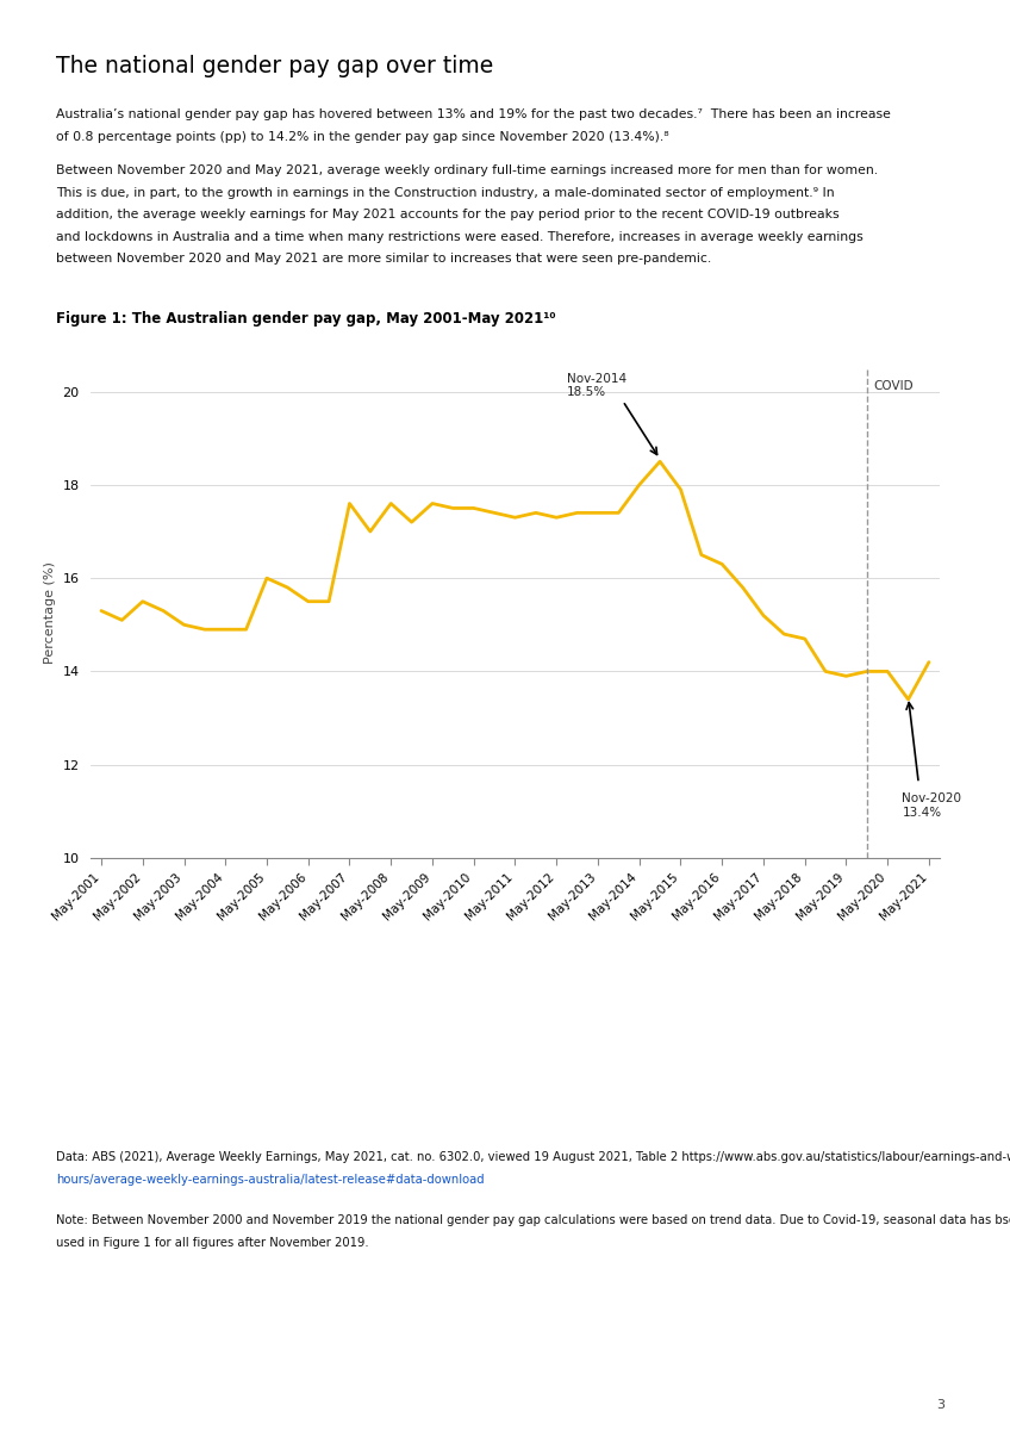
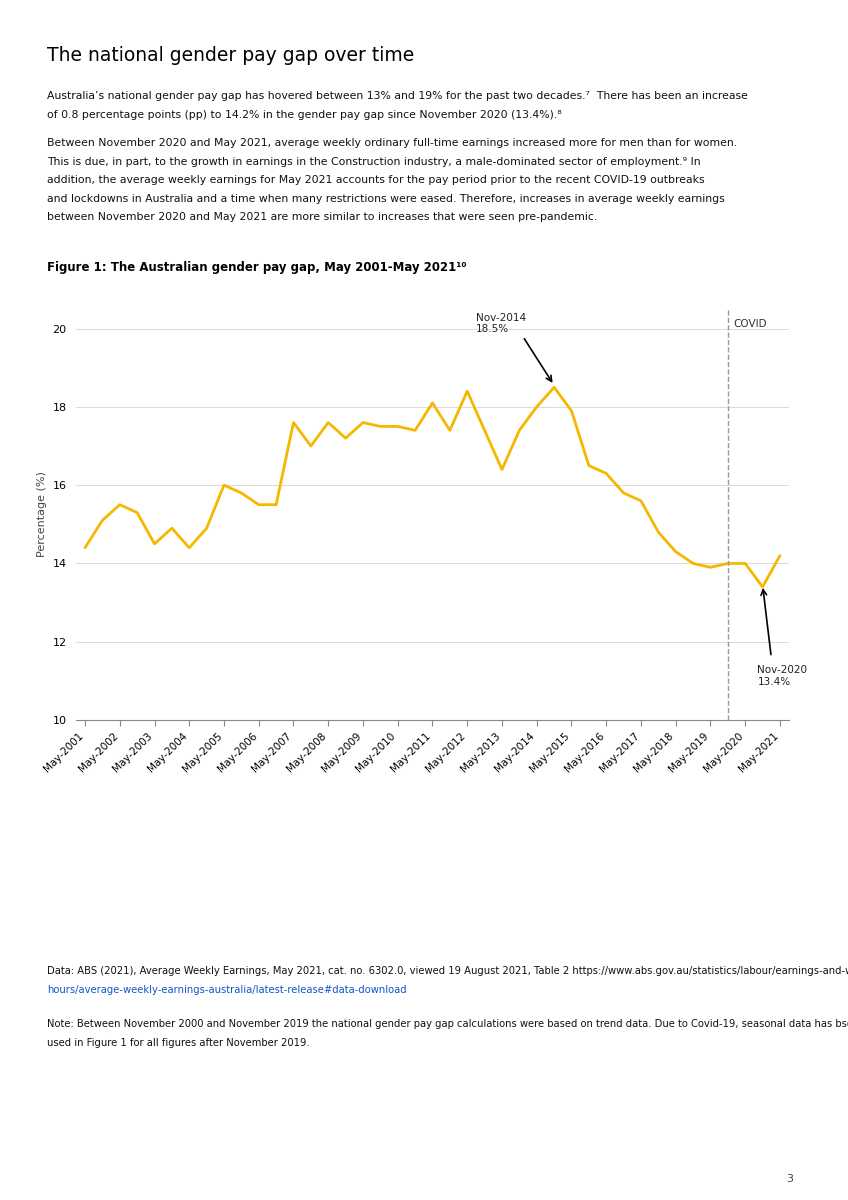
May-2001: 15.3 -> 14.4
May-2003: 15.0 -> 14.5
May-2004: 14.9 -> 14.4
May-2011: 17.3 -> 18.1
May-2012: 17.3 -> 18.4
May-2013: 17.4 -> 16.4
May-2017: 15.2 -> 15.6
May-2018: 14.7 -> 14.3
